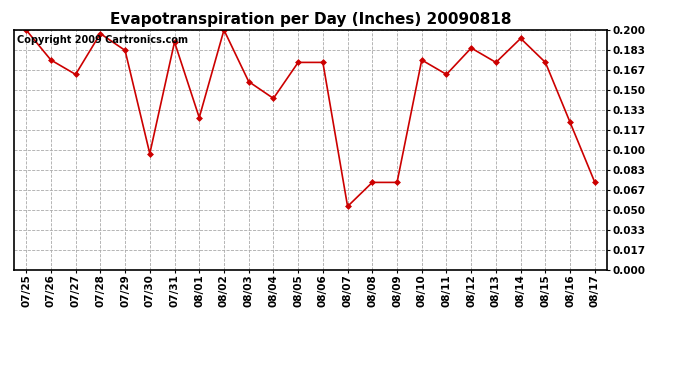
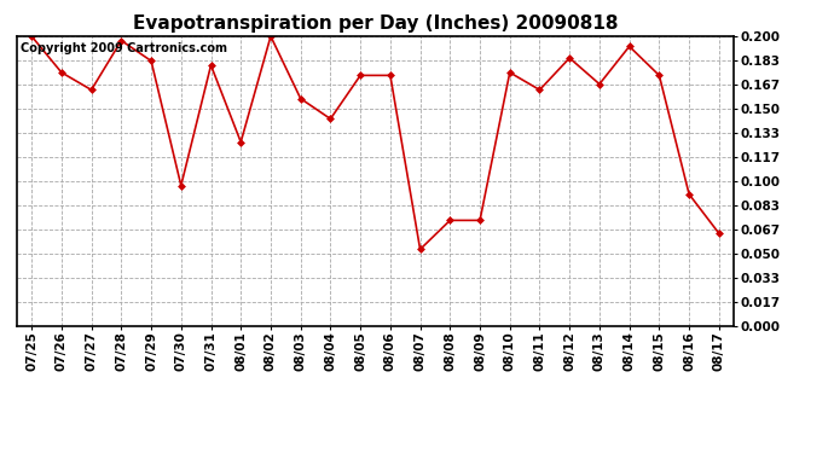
07/31: 0.190 -> 0.180
08/13: 0.173 -> 0.167
08/16: 0.123 -> 0.091
08/17: 0.073 -> 0.064
